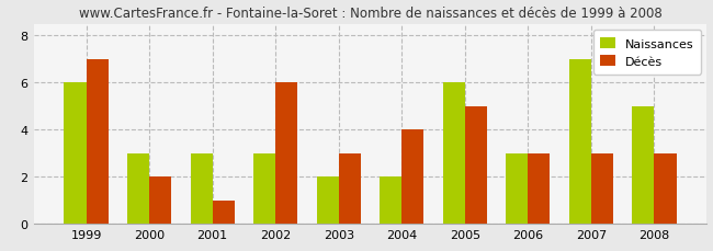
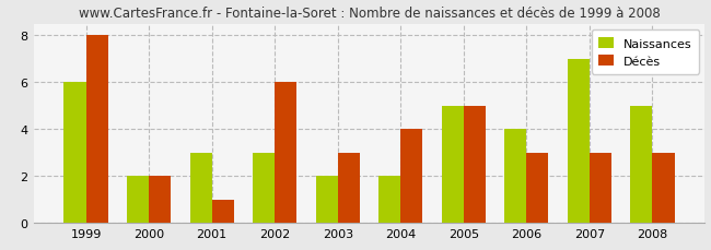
Décès/1999: 7 -> 8
Naissances/2000: 3 -> 2
Naissances/2005: 6 -> 5
Naissances/2006: 3 -> 4
